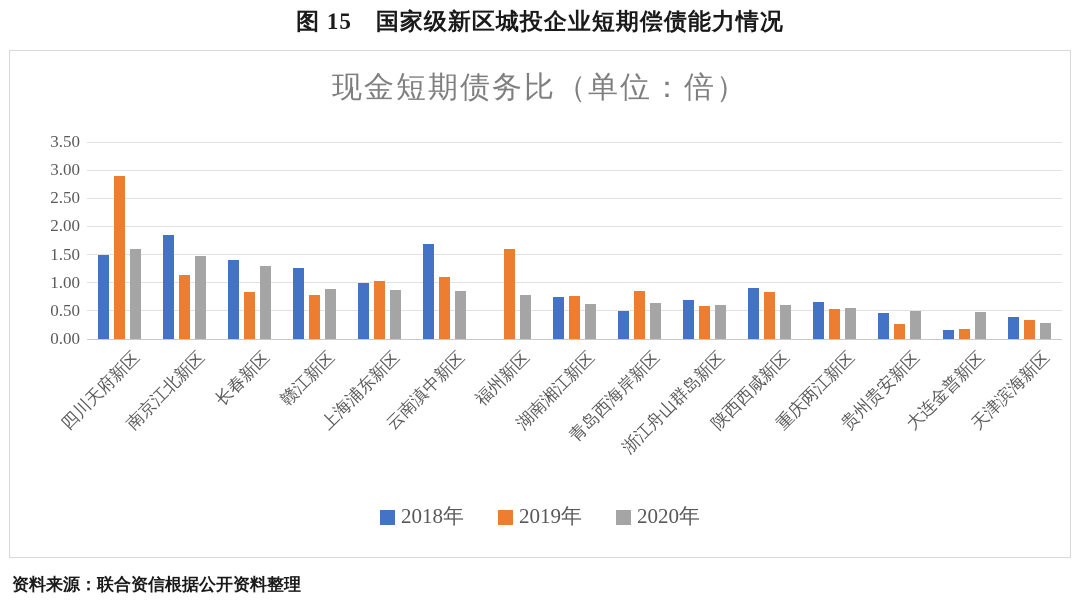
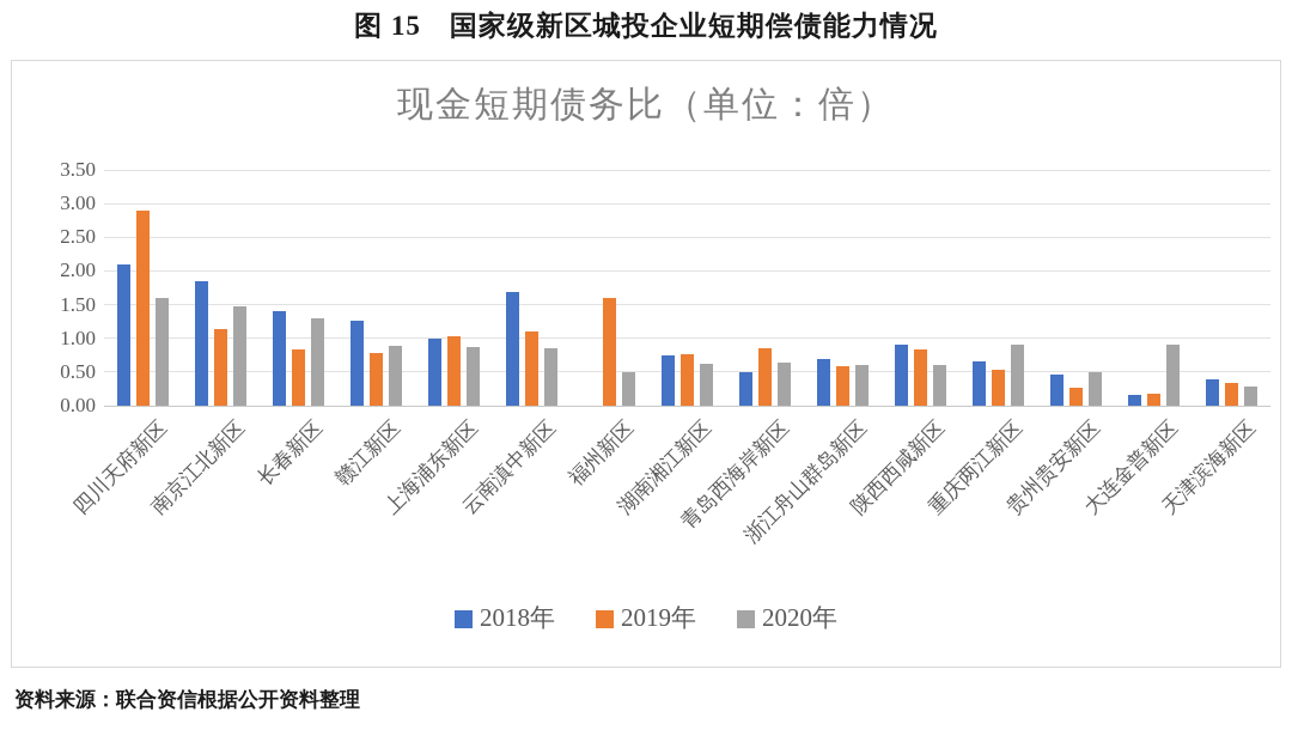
2018年/四川天府新区: 1.5 -> 2.1
2020年/福州新区: 0.8 -> 0.5
2020年/重庆两江新区: 0.6 -> 0.9
2020年/大连金普新区: 0.5 -> 0.9
